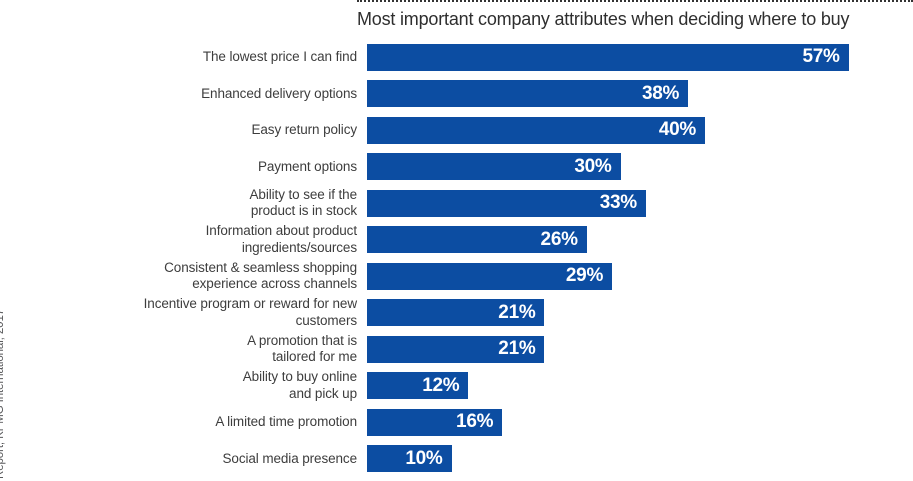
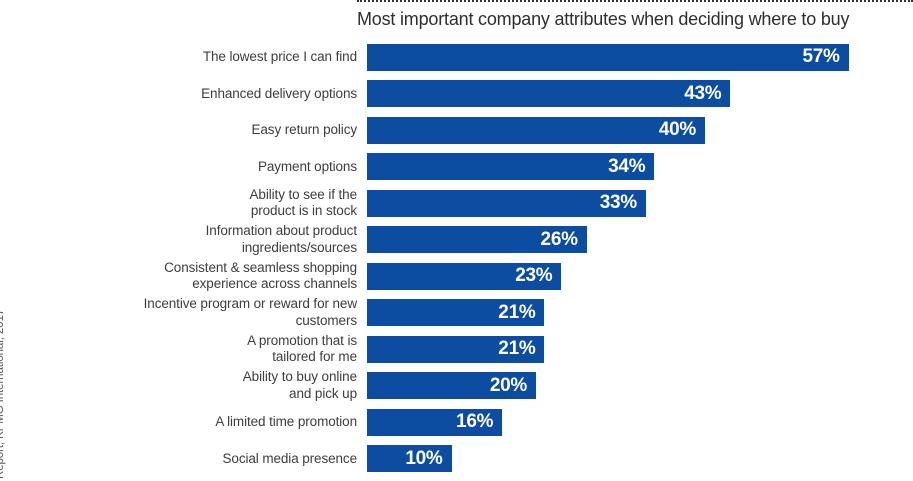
Enhanced delivery options: 38% -> 43%
Payment options: 30% -> 34%
Consistent & seamless shopping experience across channels: 29% -> 23%
Ability to buy online and pick up: 12% -> 20%
